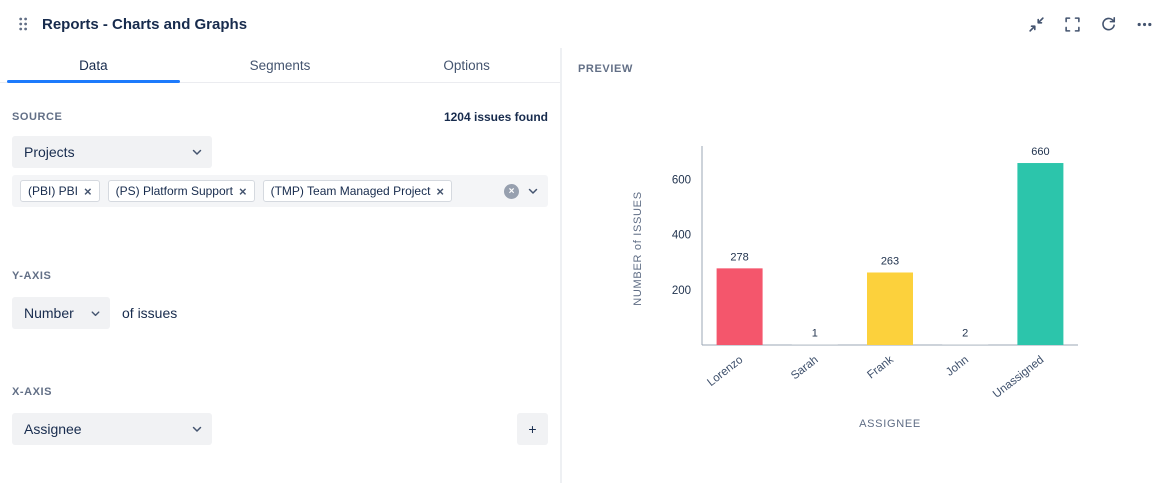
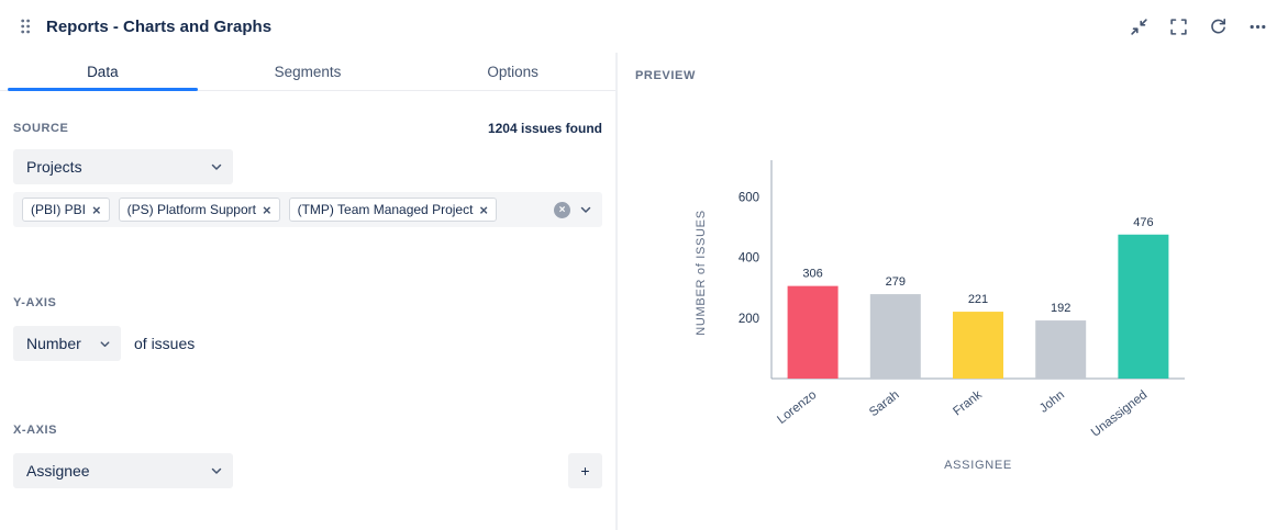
Lorenzo: 278 -> 306
Sarah: 1 -> 279
Frank: 263 -> 221
John: 2 -> 192
Unassigned: 660 -> 476
